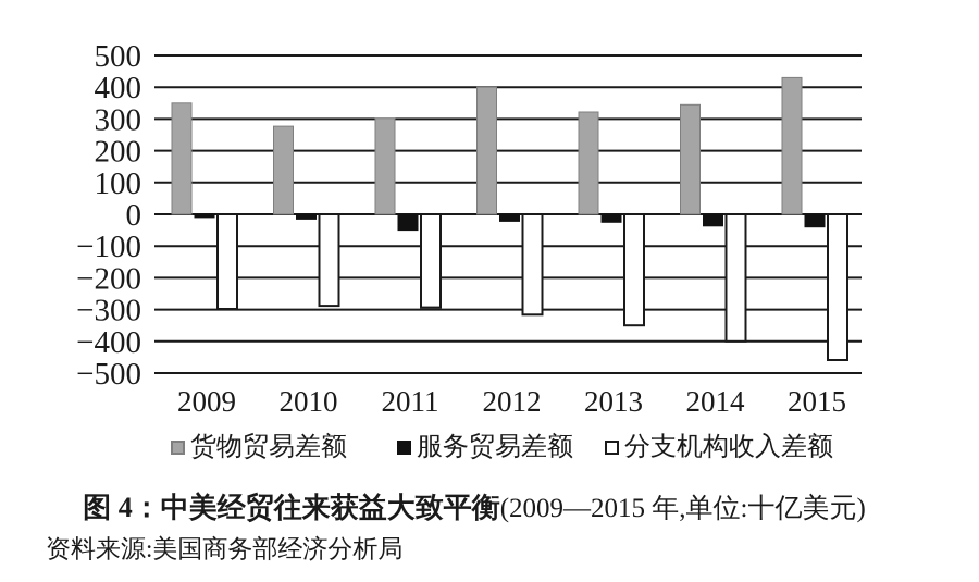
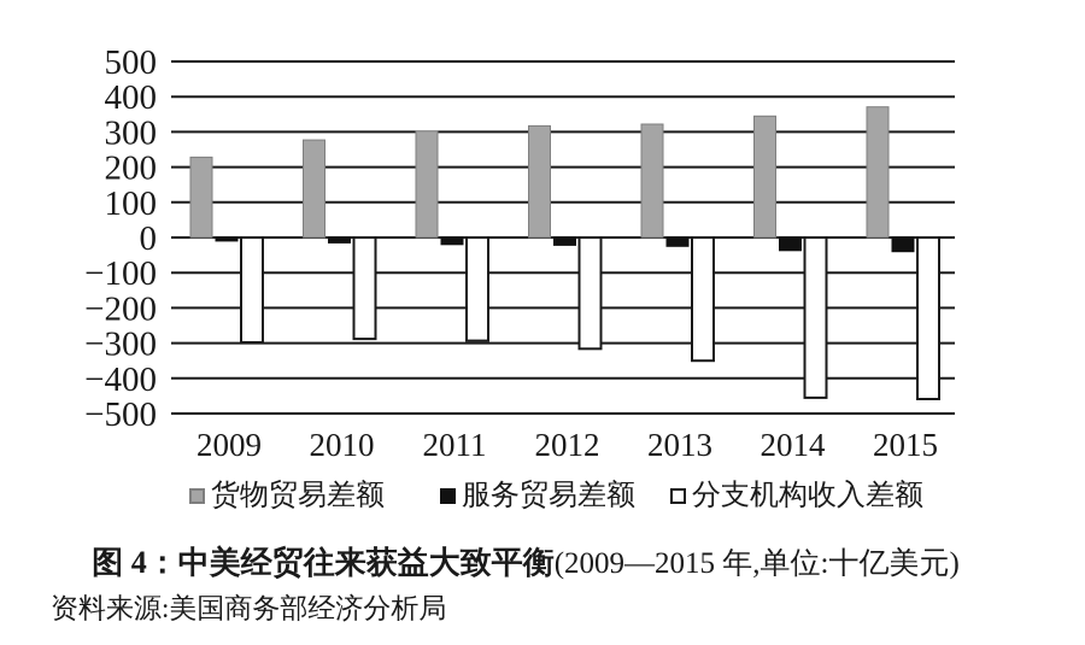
货物贸易差额/2009: 350 -> 230
服务贸易差额/2011: -50 -> -20
货物贸易差额/2012: 400 -> 320
分支机构收入差额/2014: -400 -> -460
货物贸易差额/2015: 430 -> 370
